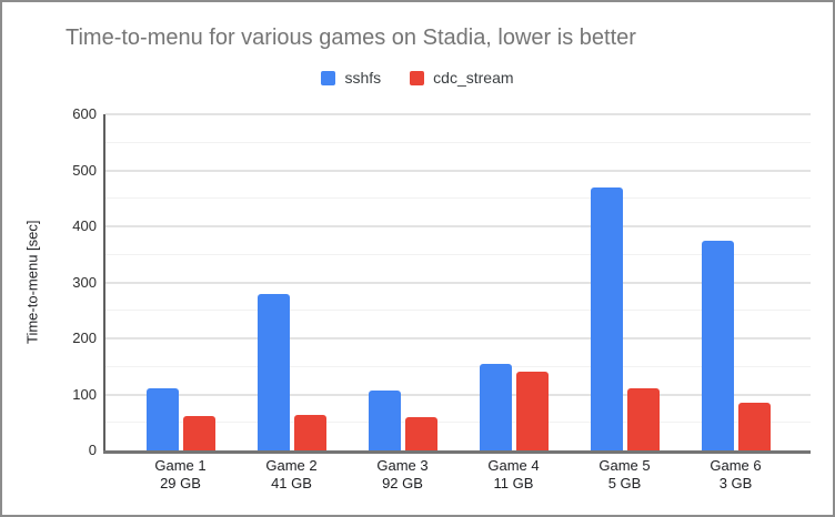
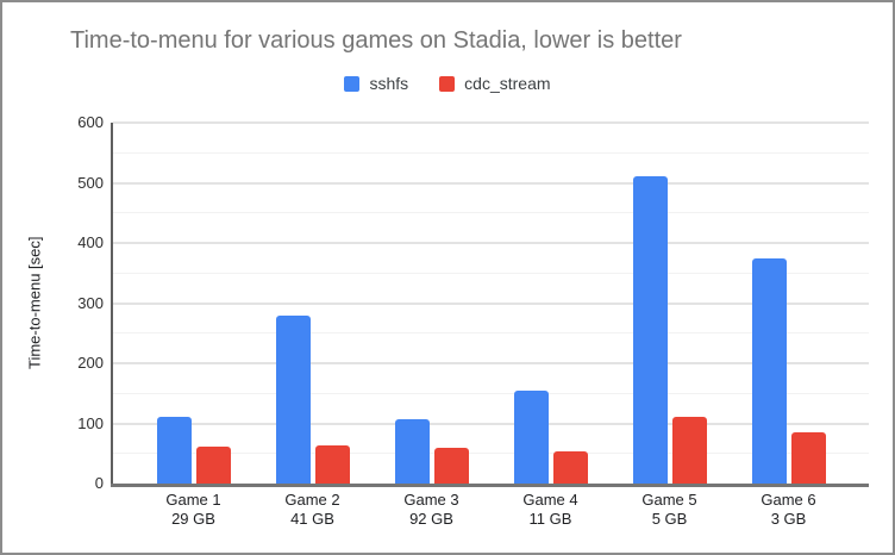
cdc_stream/Game 4: 140 -> 50
sshfs/Game 5: 470 -> 510
